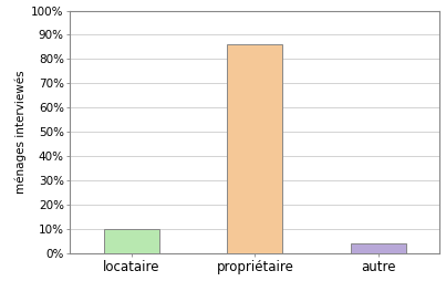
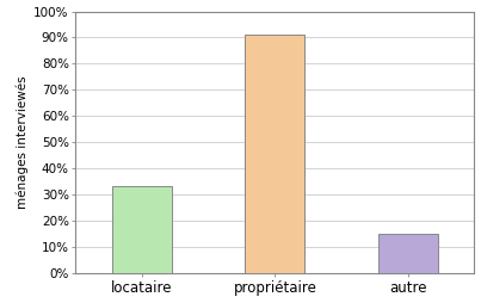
locataire: 10% -> 33%
propriétaire: 86% -> 91%
autre: 4% -> 15%
